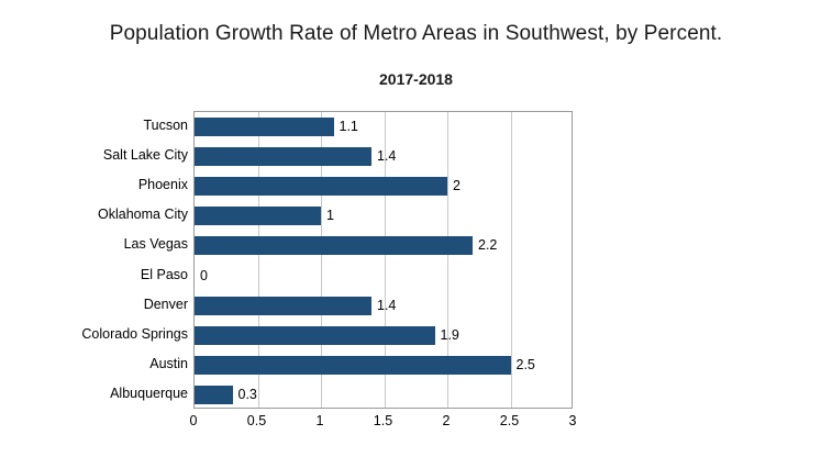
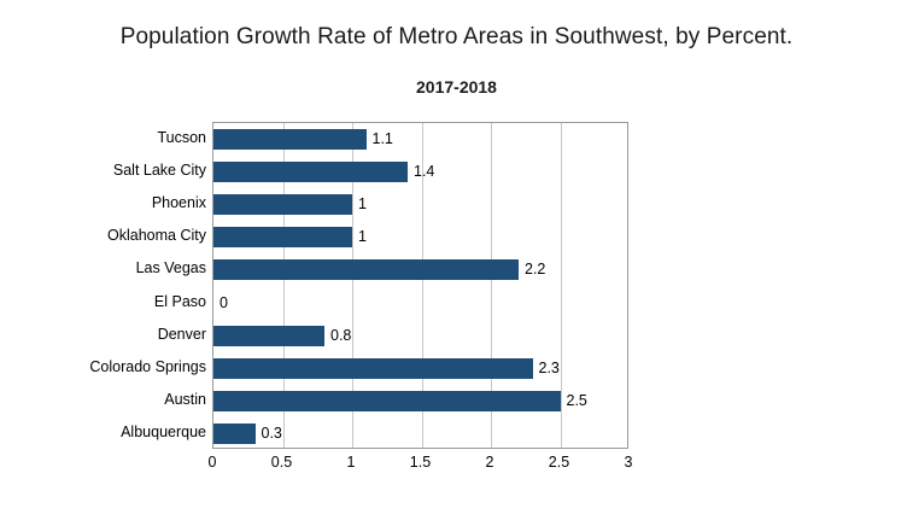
Phoenix: 2 -> 1
Denver: 1.4 -> 0.8
Colorado Springs: 1.9 -> 2.3
